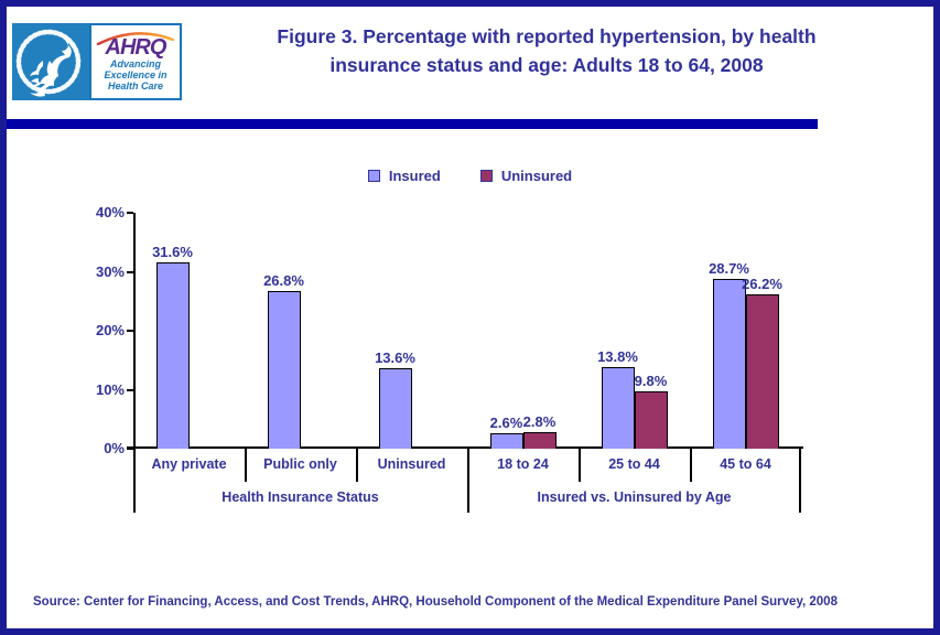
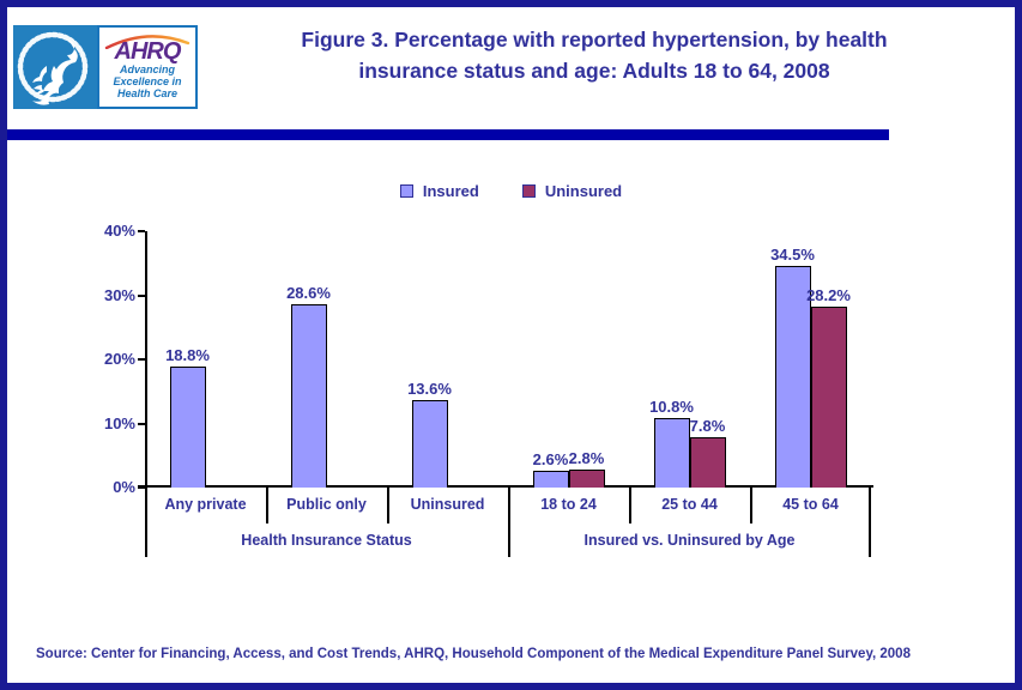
Insured/Any private: 31.6% -> 18.8%
Insured/Public only: 26.8% -> 28.6%
Insured/25 to 44: 13.8% -> 10.8%
Uninsured/25 to 44: 9.8% -> 7.8%
Insured/45 to 64: 28.7% -> 34.5%
Uninsured/45 to 64: 26.2% -> 28.2%
